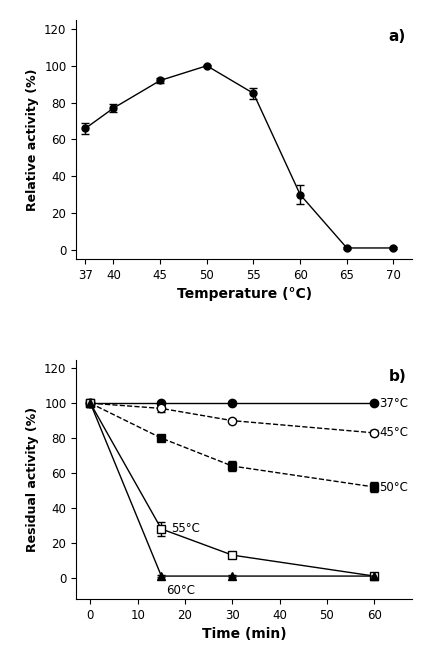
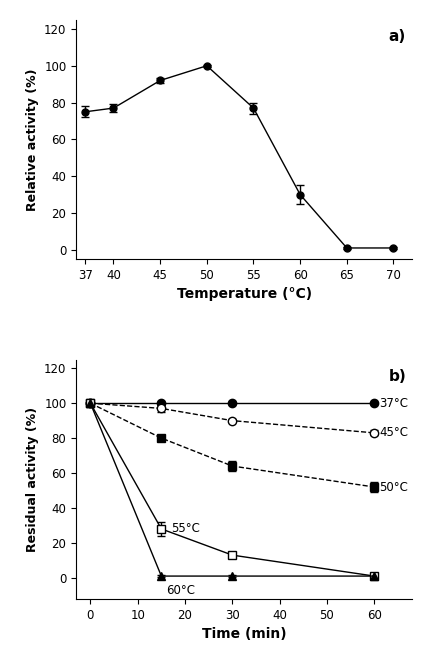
37: 66 -> 75
55: 85 -> 77
